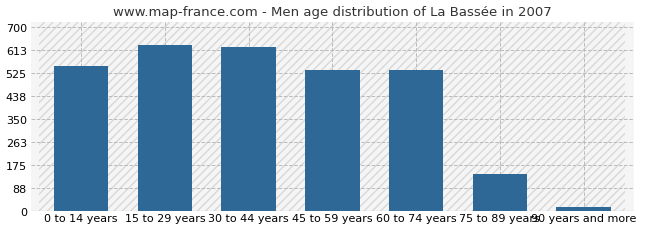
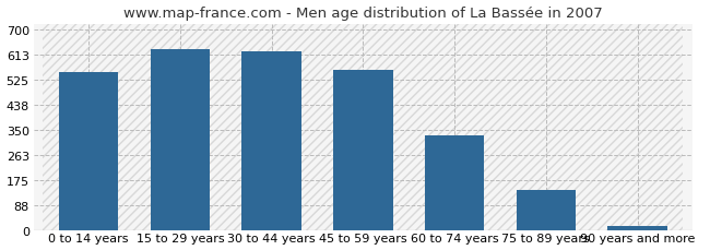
45 to 59 years: 535 -> 557
60 to 74 years: 535 -> 330
